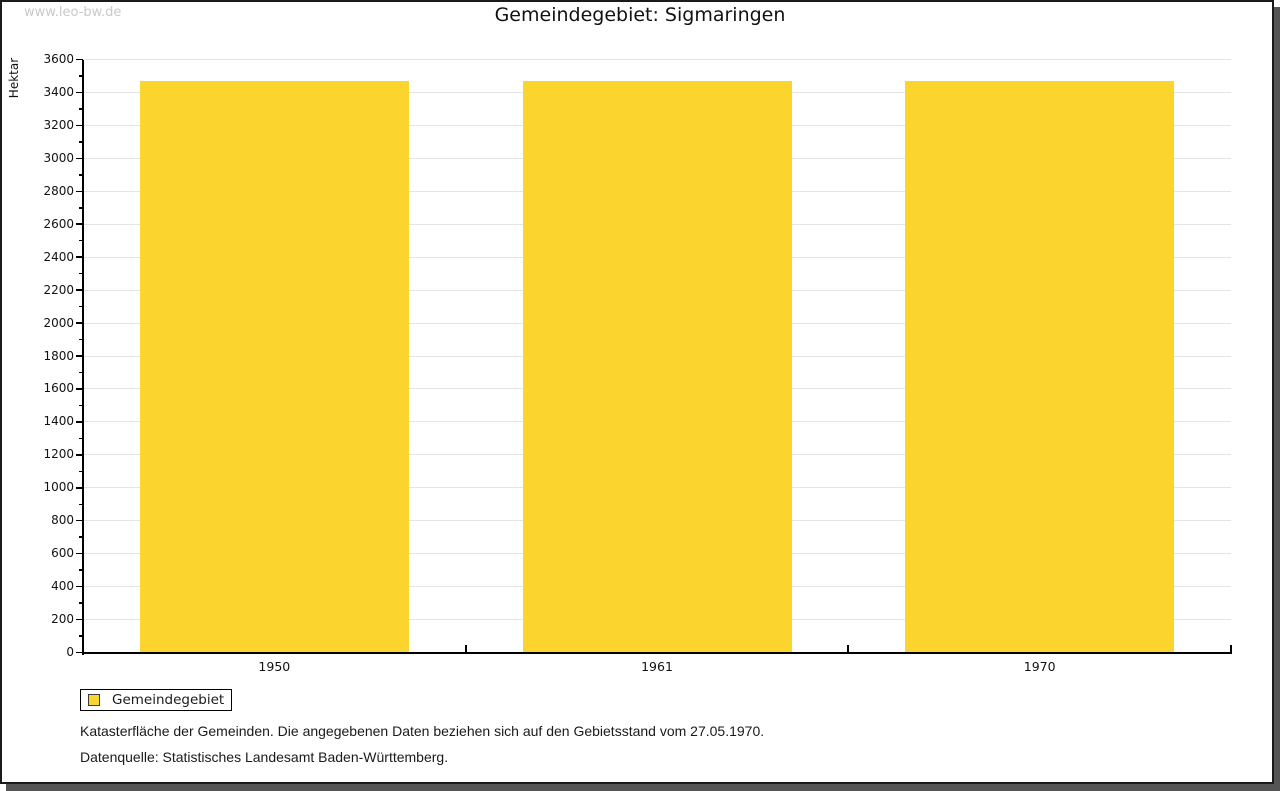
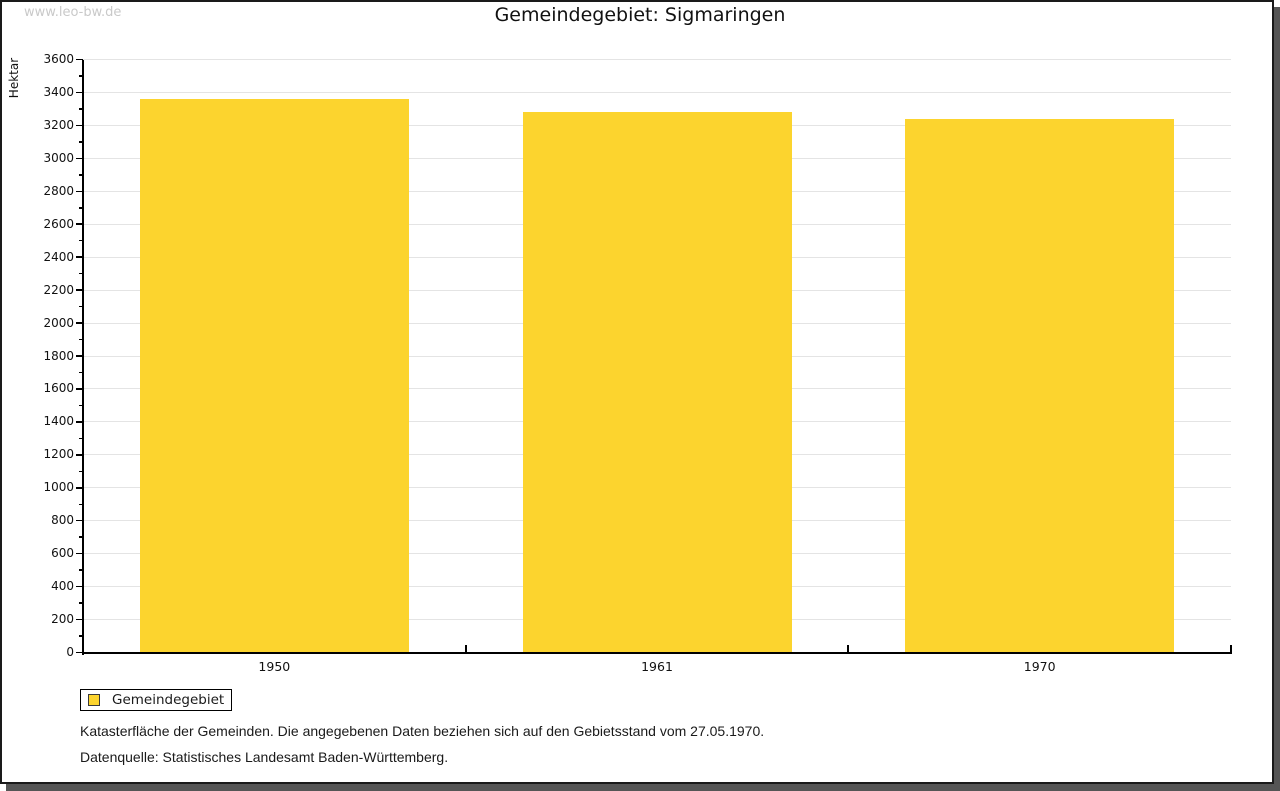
1950: 3470 -> 3360
1961: 3470 -> 3280
1970: 3470 -> 3240
